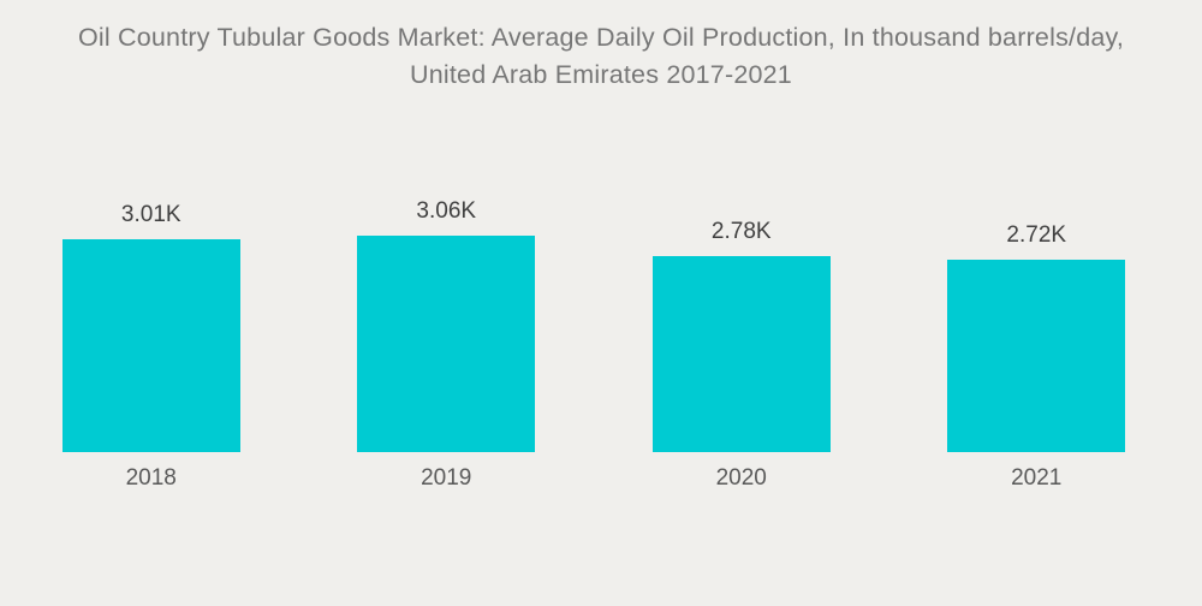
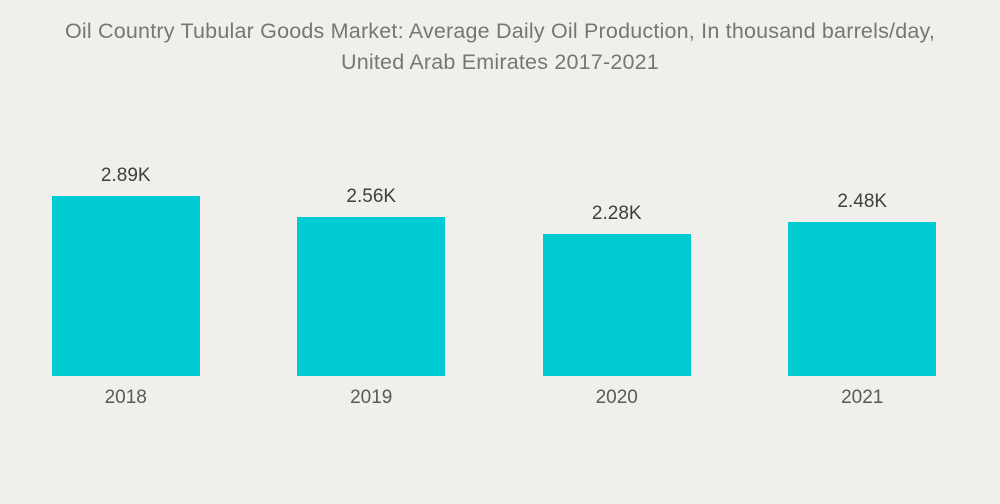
2018: 3.01K -> 2.89K
2019: 3.06K -> 2.56K
2020: 2.78K -> 2.28K
2021: 2.72K -> 2.48K
